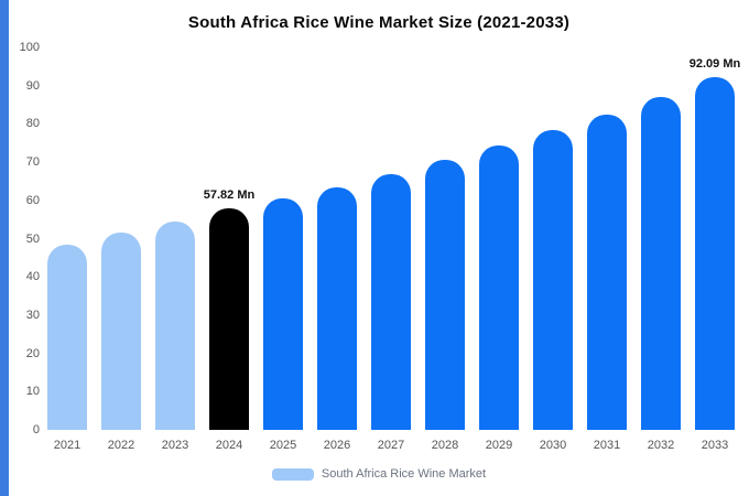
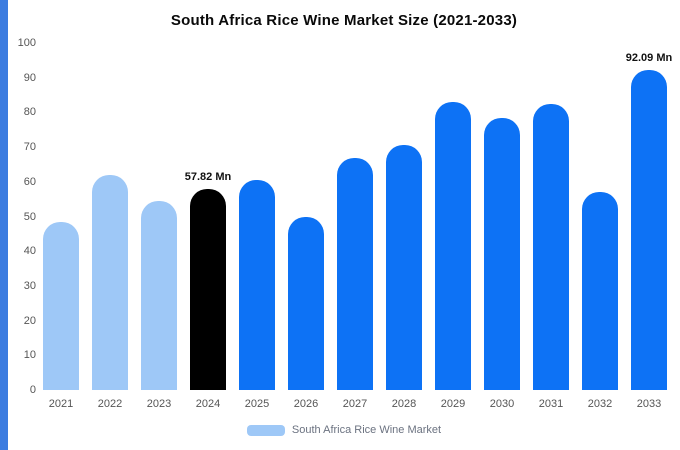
2022: 52 -> 62
2026: 64 -> 50
2029: 74 -> 83
2032: 87 -> 57
